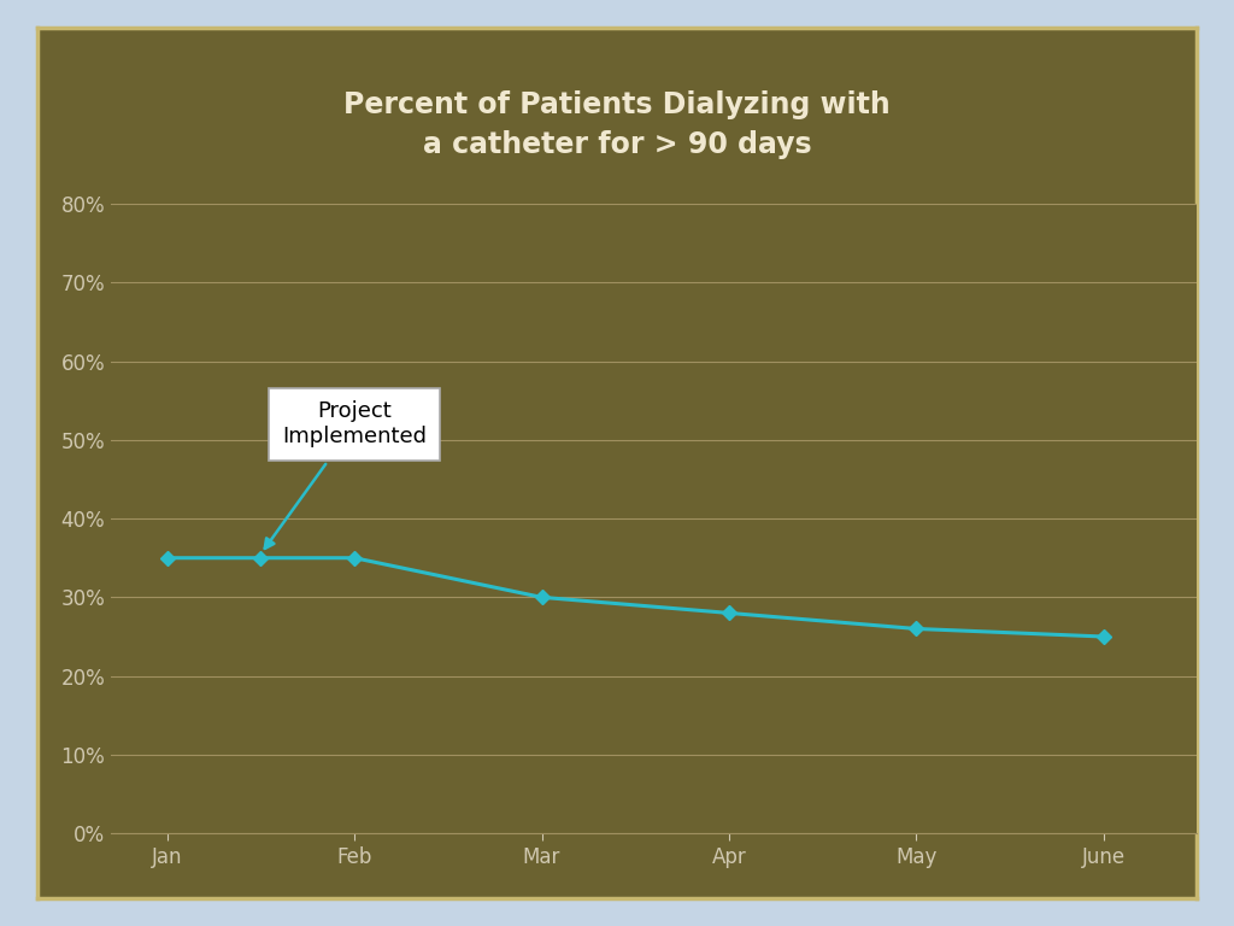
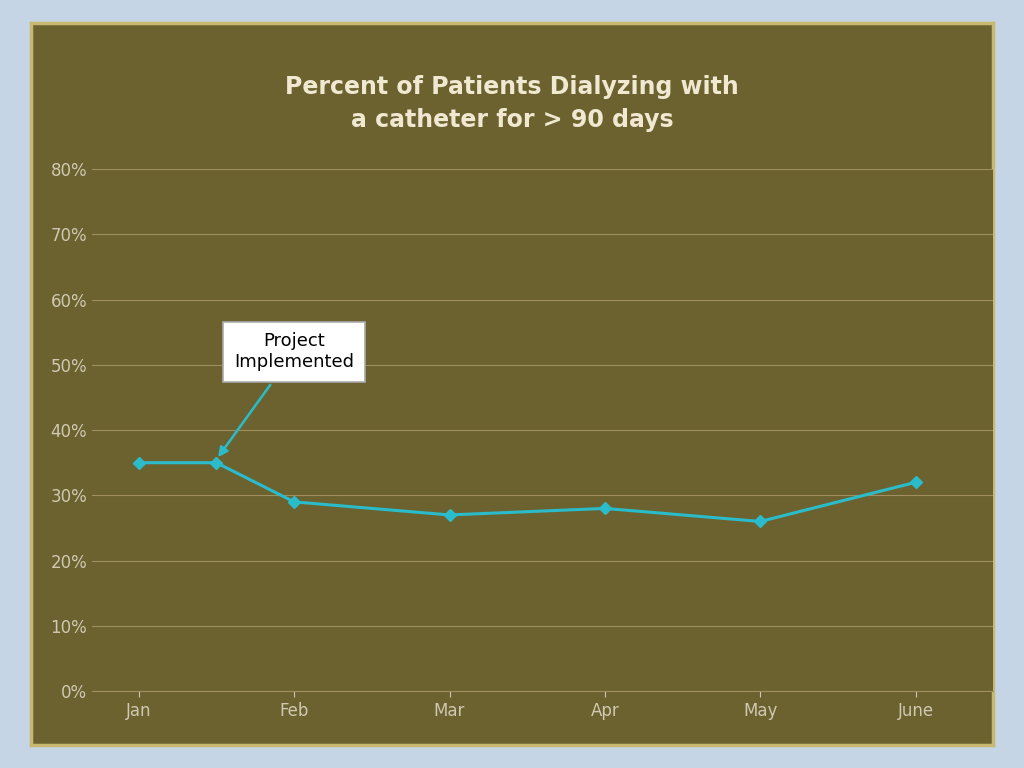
Feb: 35% -> 29%
Mar: 30% -> 27%
June: 25% -> 32%
